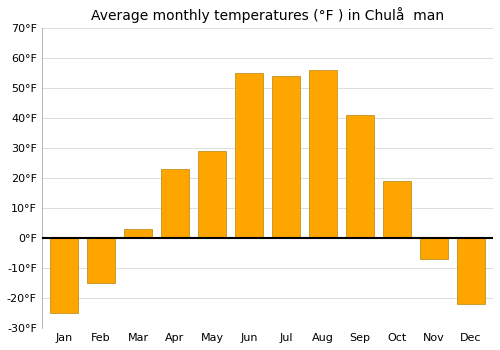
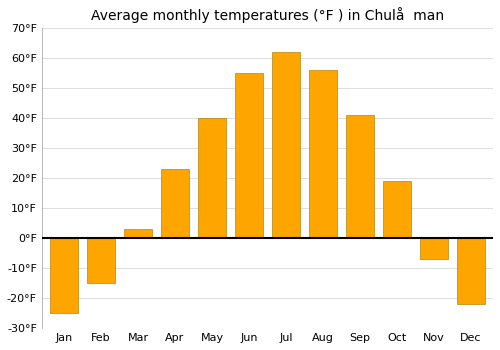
May: 29°F -> 40°F
Jul: 54°F -> 62°F
